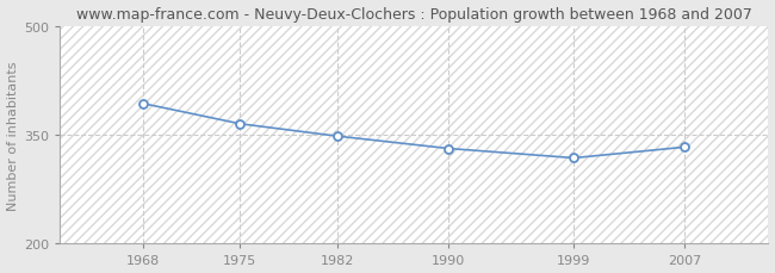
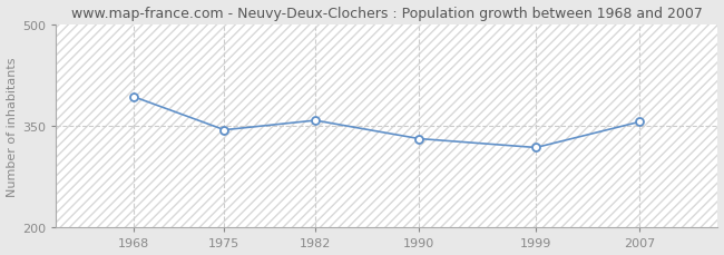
1975: 365 -> 344
1982: 348 -> 358
2007: 333 -> 356
